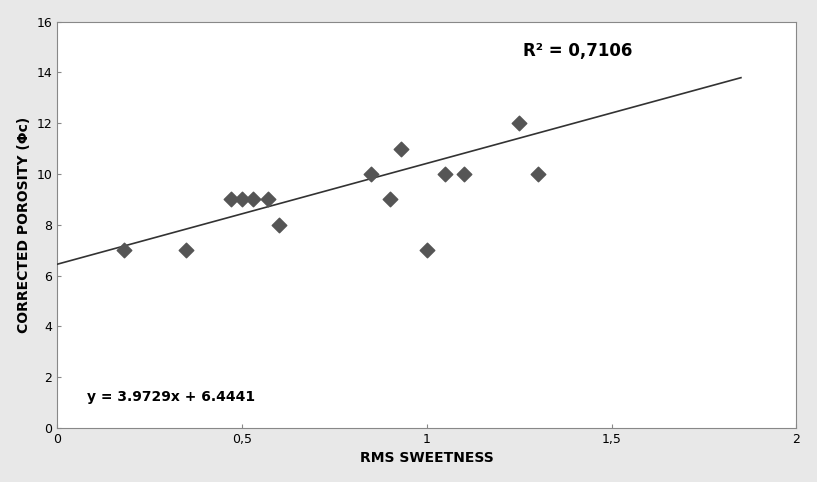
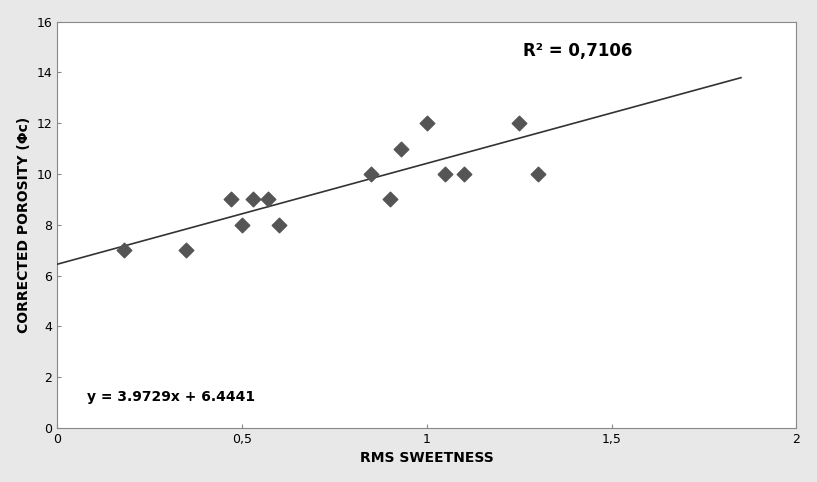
0,5: 9 -> 8
1: 7 -> 12
